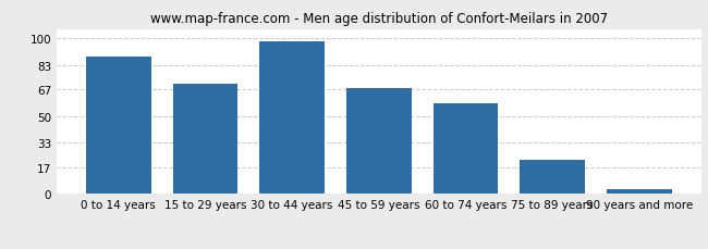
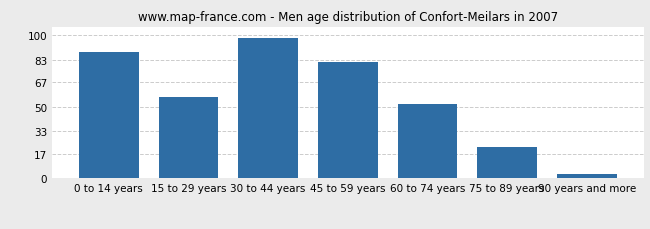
15 to 29 years: 71 -> 57
45 to 59 years: 68 -> 81
60 to 74 years: 58 -> 52
